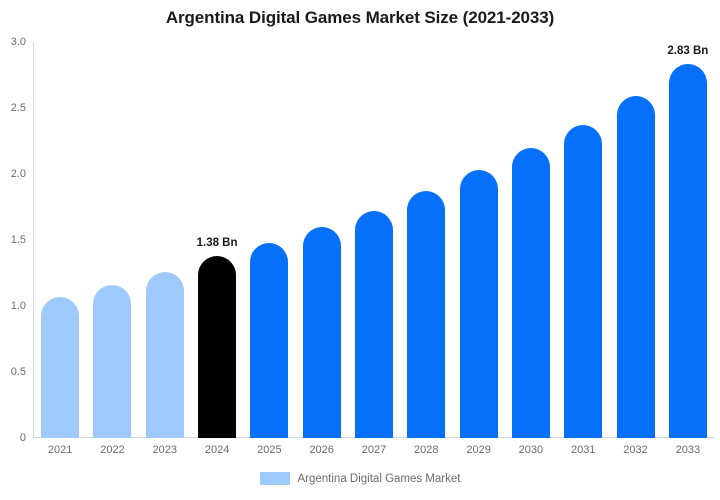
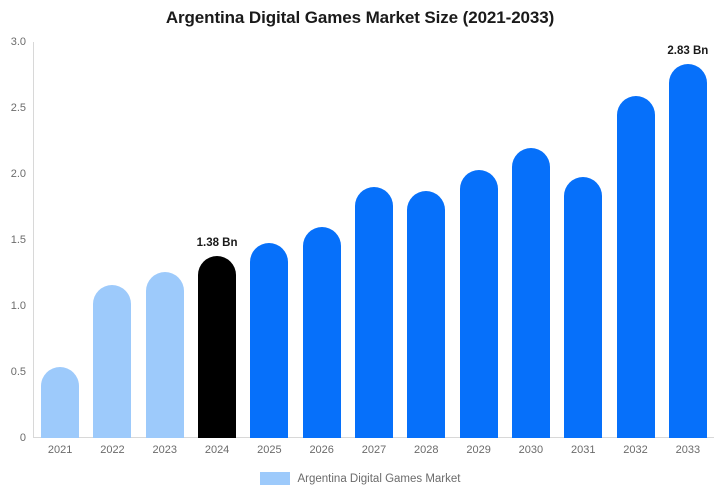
2021: 1.07 -> 0.54
2027: 1.72 -> 1.90
2031: 2.37 -> 1.98
